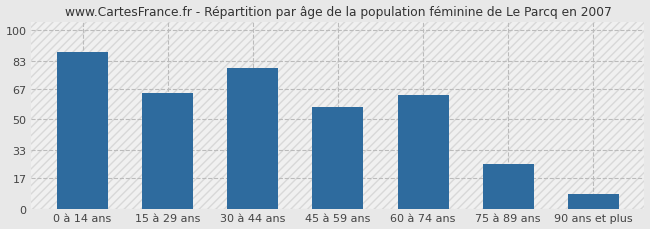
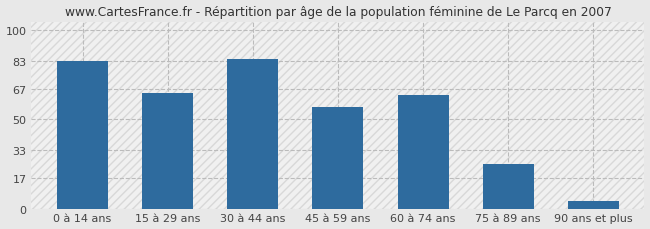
0 à 14 ans: 88 -> 83
30 à 44 ans: 79 -> 84
90 ans et plus: 8 -> 4
